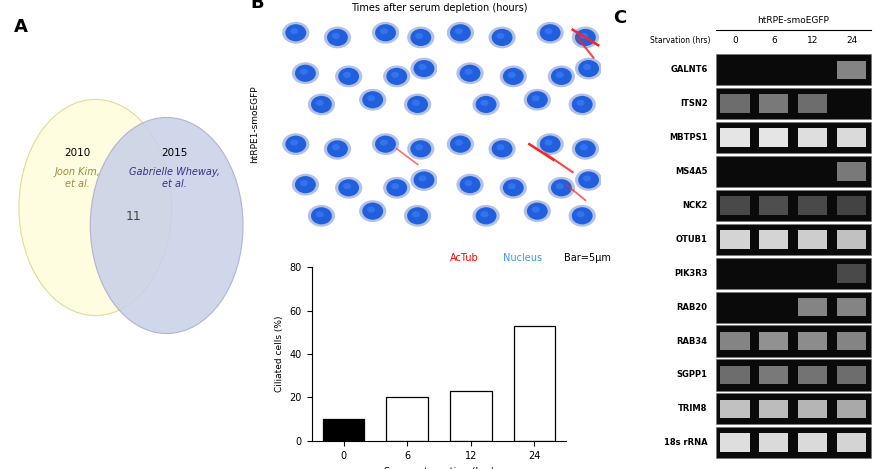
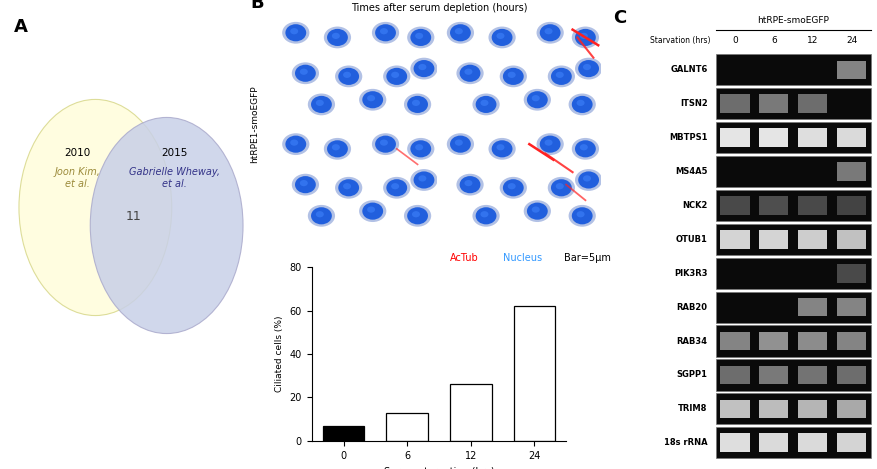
0: 10 -> 7
6: 20 -> 13
12: 23 -> 26
24: 53 -> 62
